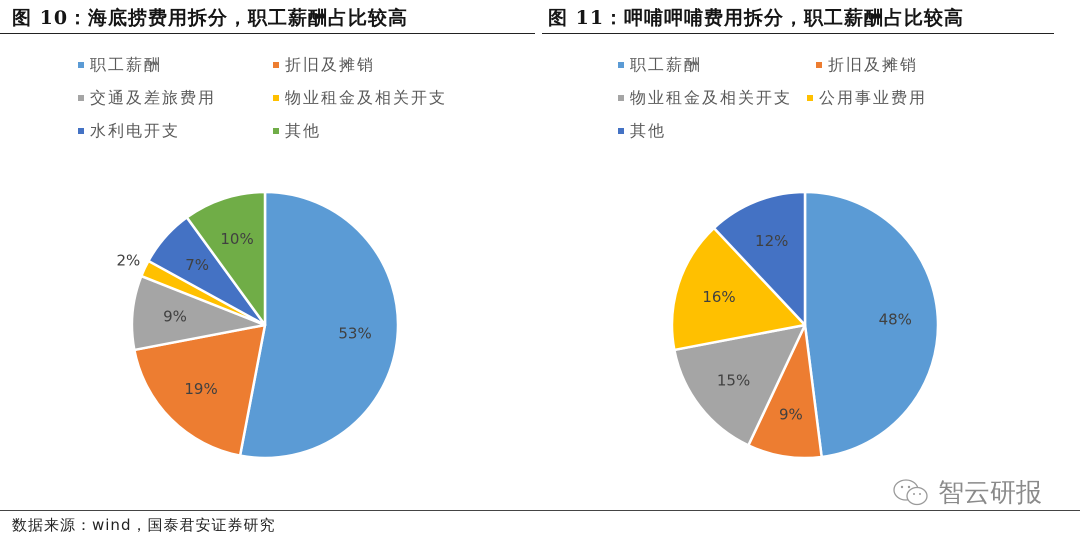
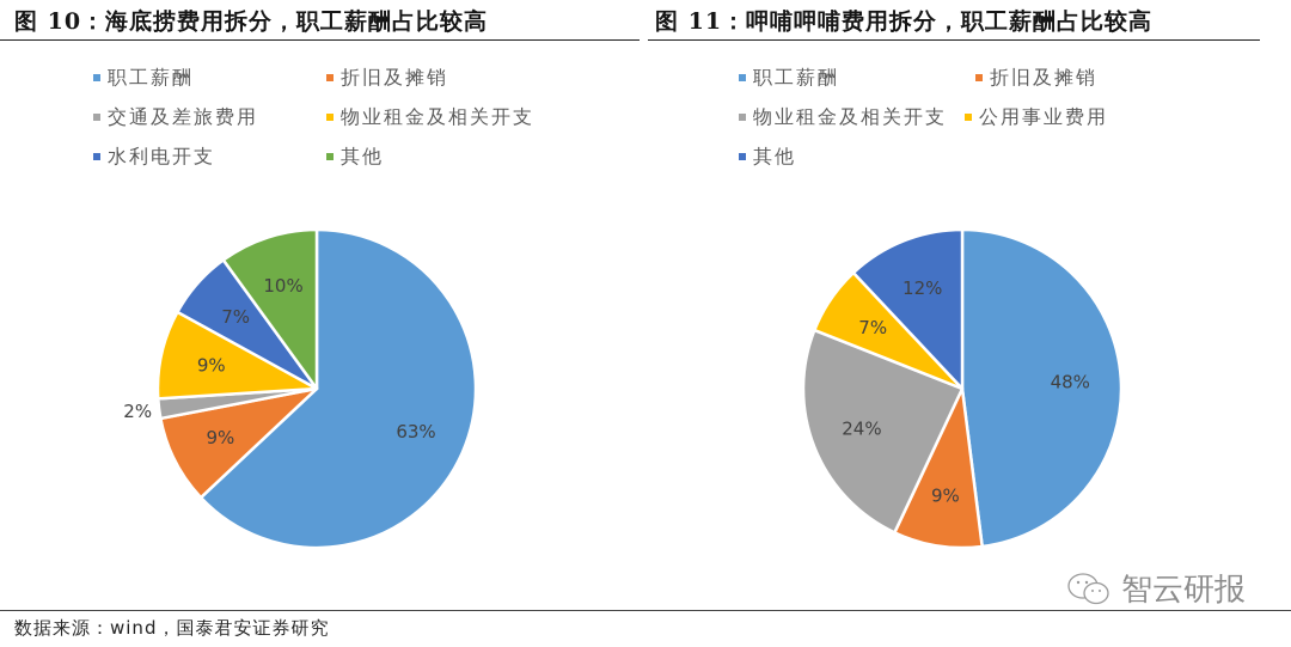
图 10：海底捞费用拆分，职工薪酬占比较高/职工薪酬: 53% -> 63%
图 10：海底捞费用拆分，职工薪酬占比较高/折旧及摊销: 19% -> 9%
图 10：海底捞费用拆分，职工薪酬占比较高/交通及差旅费用: 9% -> 2%
图 10：海底捞费用拆分，职工薪酬占比较高/物业租金及相关开支: 2% -> 9%
图 11：呷哺呷哺费用拆分，职工薪酬占比较高/物业租金及相关开支: 15% -> 24%
图 11：呷哺呷哺费用拆分，职工薪酬占比较高/公用事业费用: 16% -> 7%
